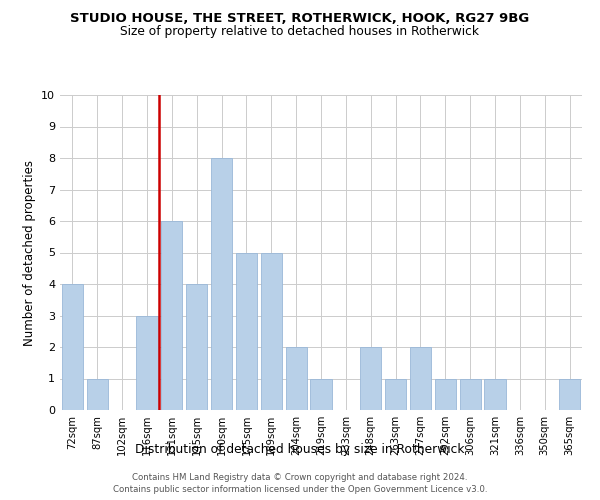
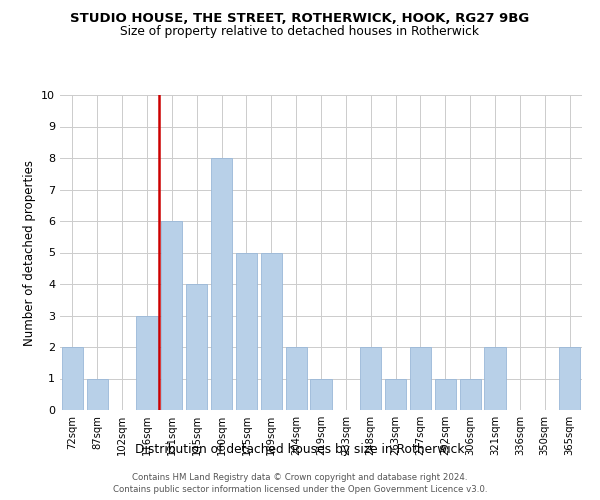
72sqm: 4 -> 2
321sqm: 1 -> 2
365sqm: 1 -> 2
